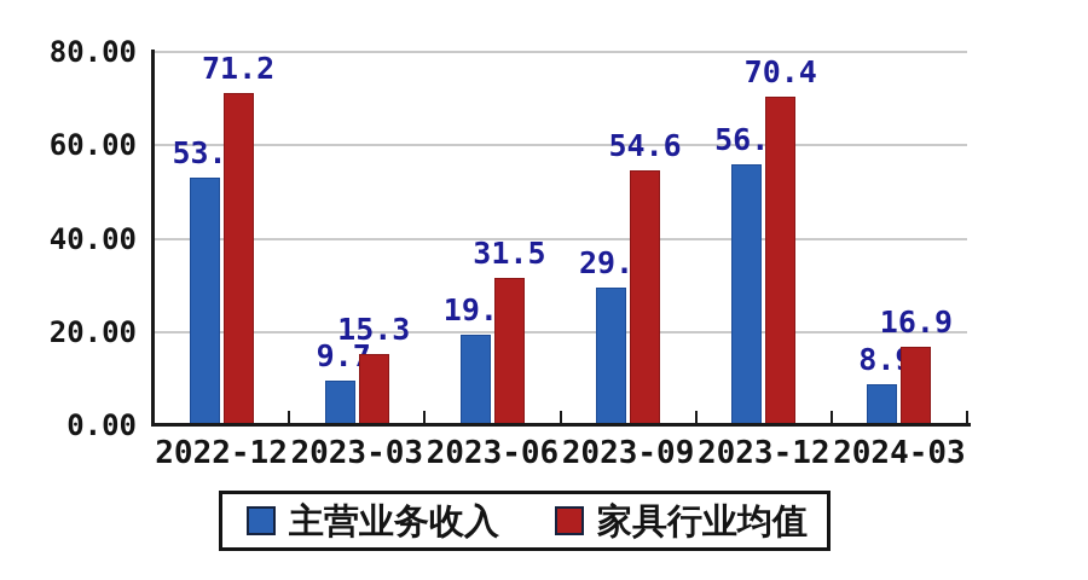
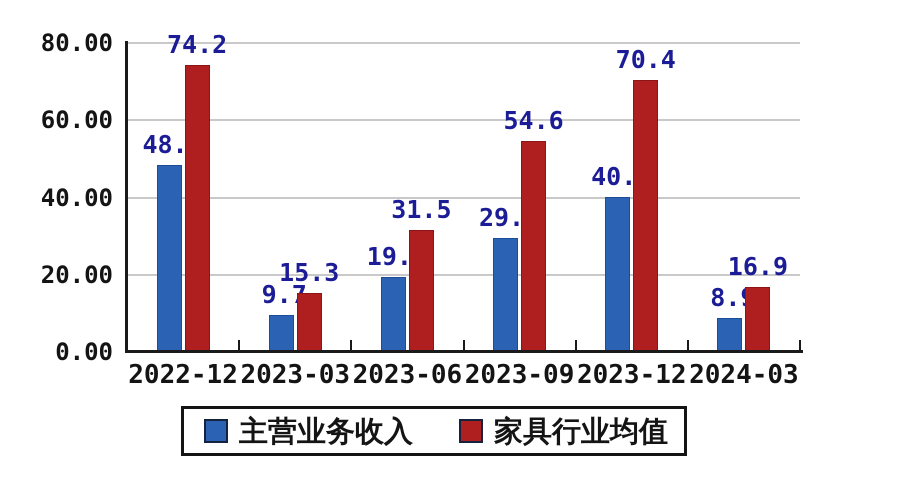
主营业务收入/2022-12: 53 -> 48
家具行业均值/2022-12: 71.2 -> 74.2
主营业务收入/2023-12: 56 -> 40
